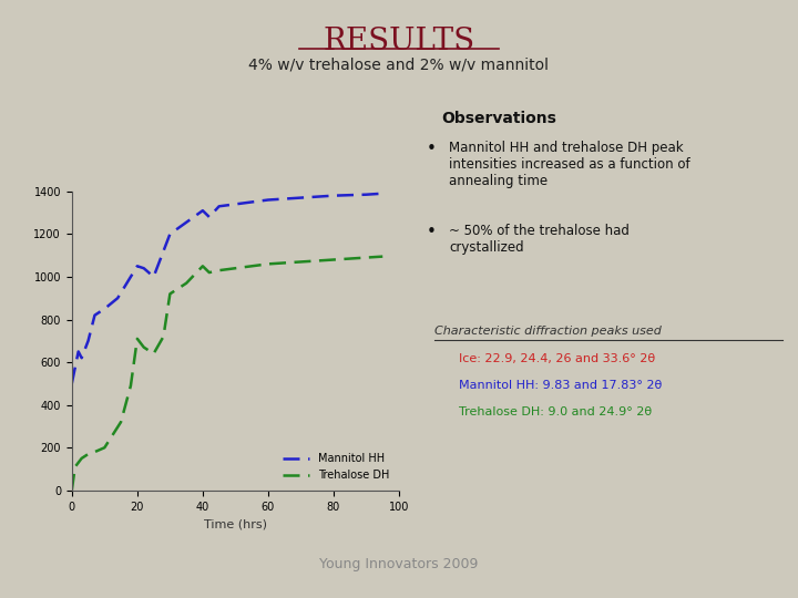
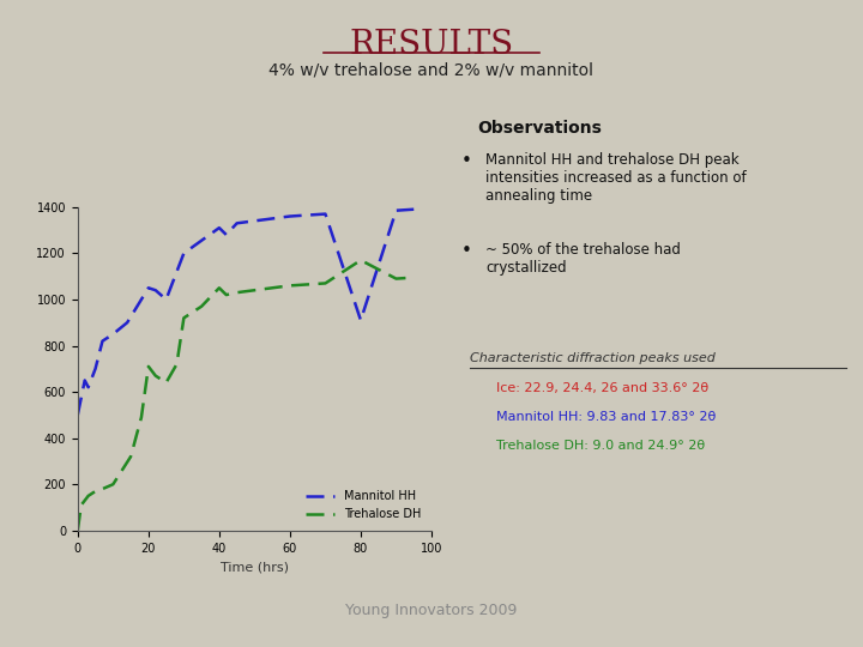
Mannitol HH/80: 1380 -> 910
Trehalose DH/80: 1080 -> 1170
